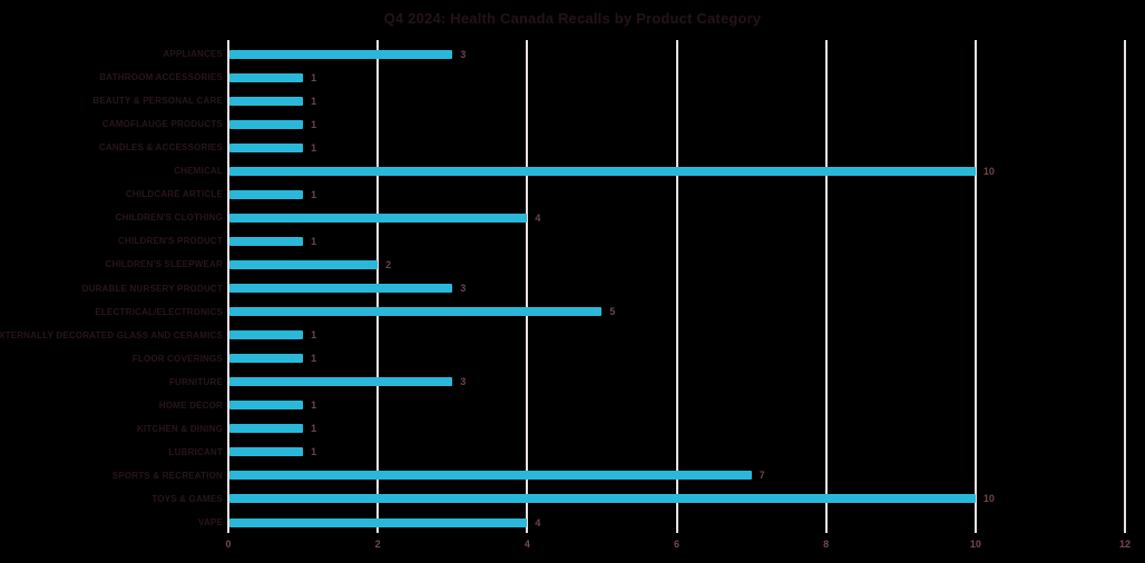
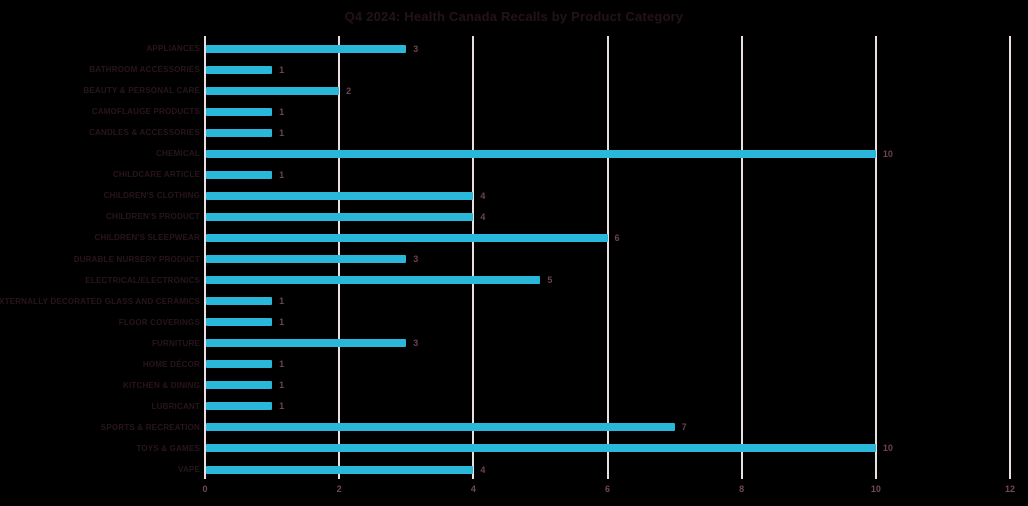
BEAUTY & PERSONAL CARE: 1 -> 2
CHILDREN'S PRODUCT: 1 -> 4
CHILDREN'S SLEEPWEAR: 2 -> 6
